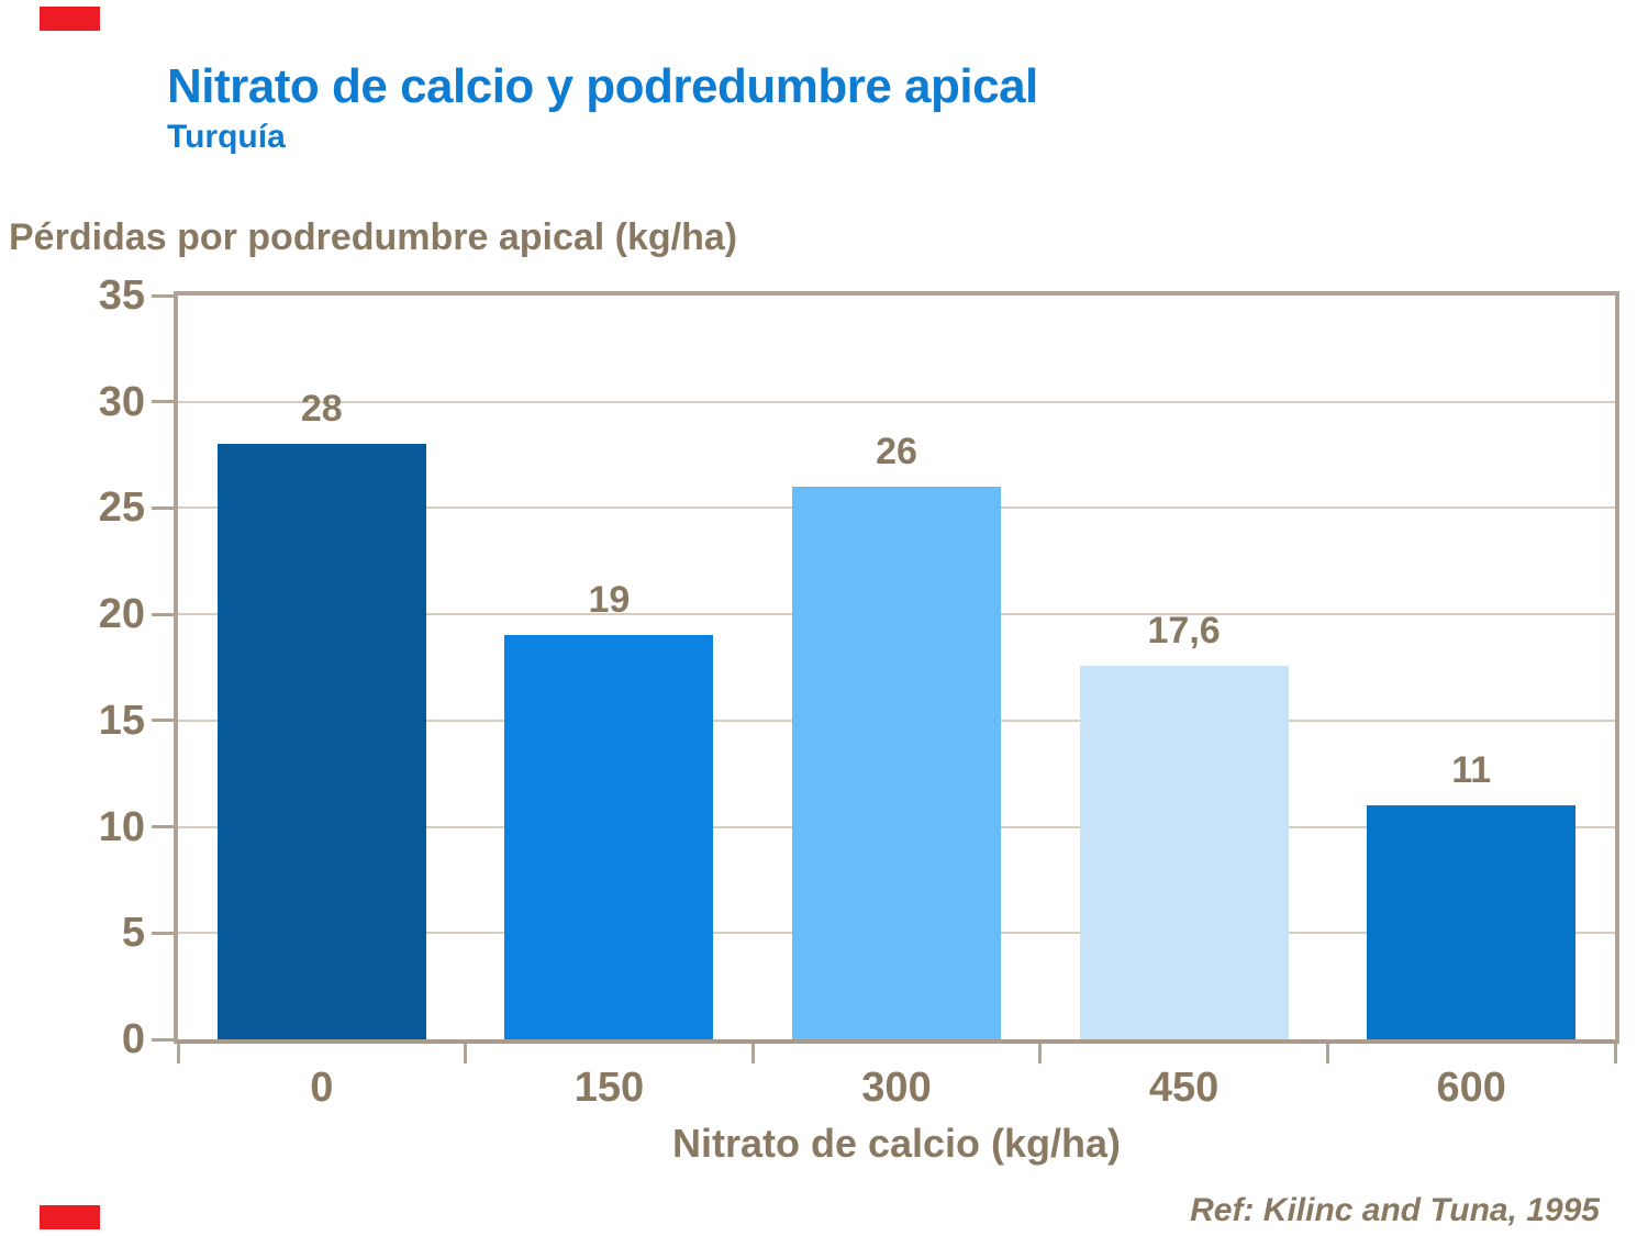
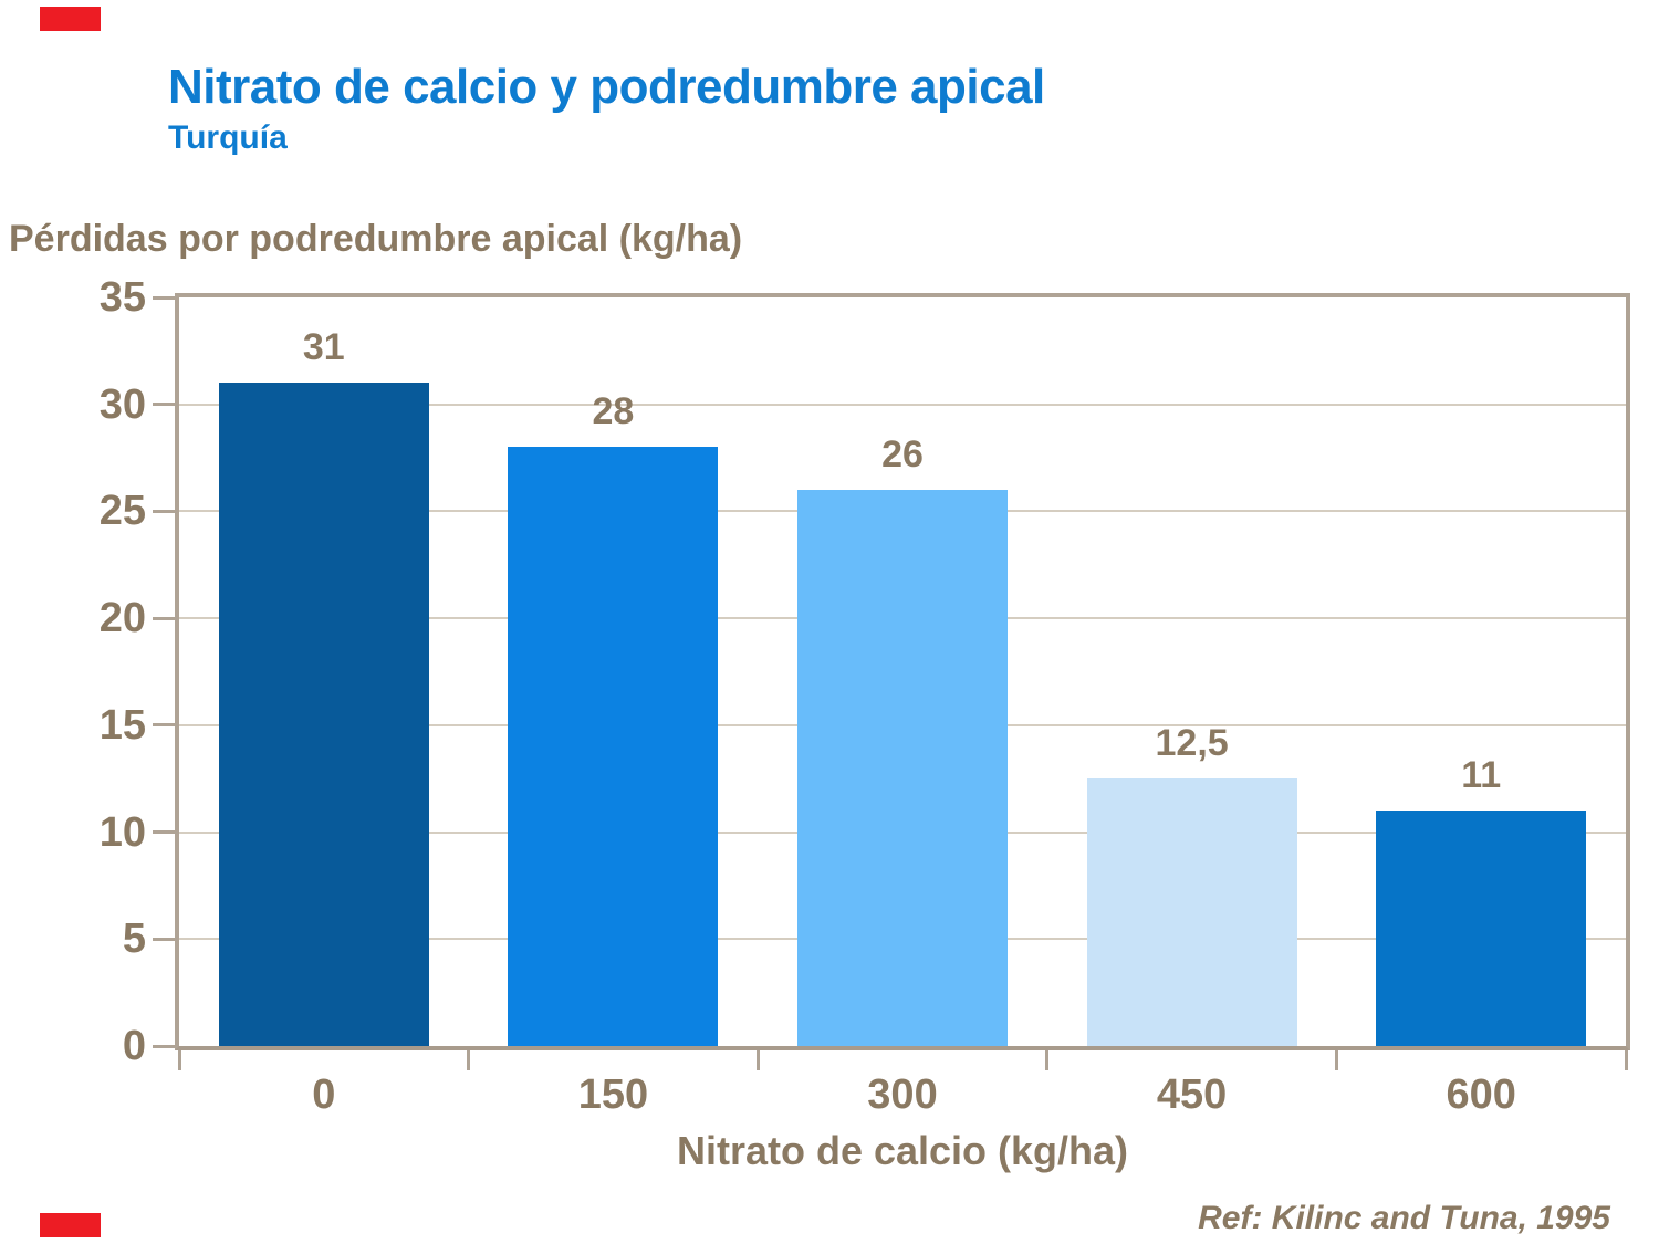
0: 28 -> 31
150: 19 -> 28
450: 17,6 -> 12,5
